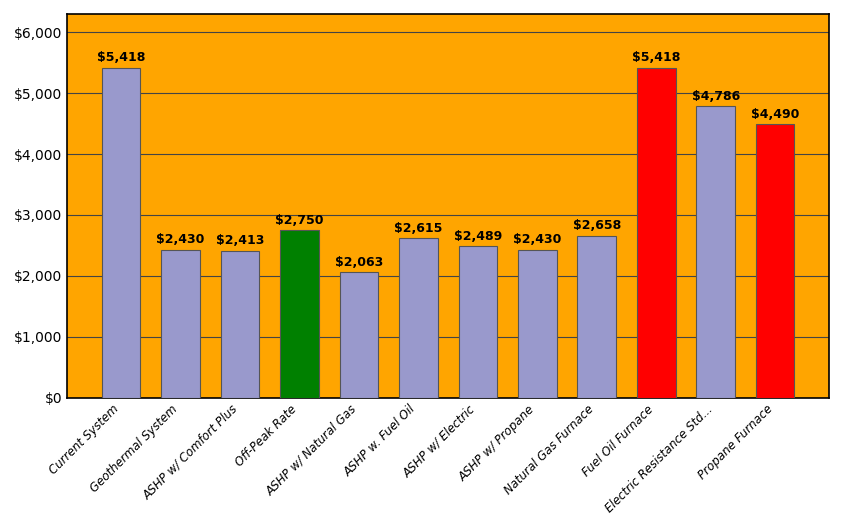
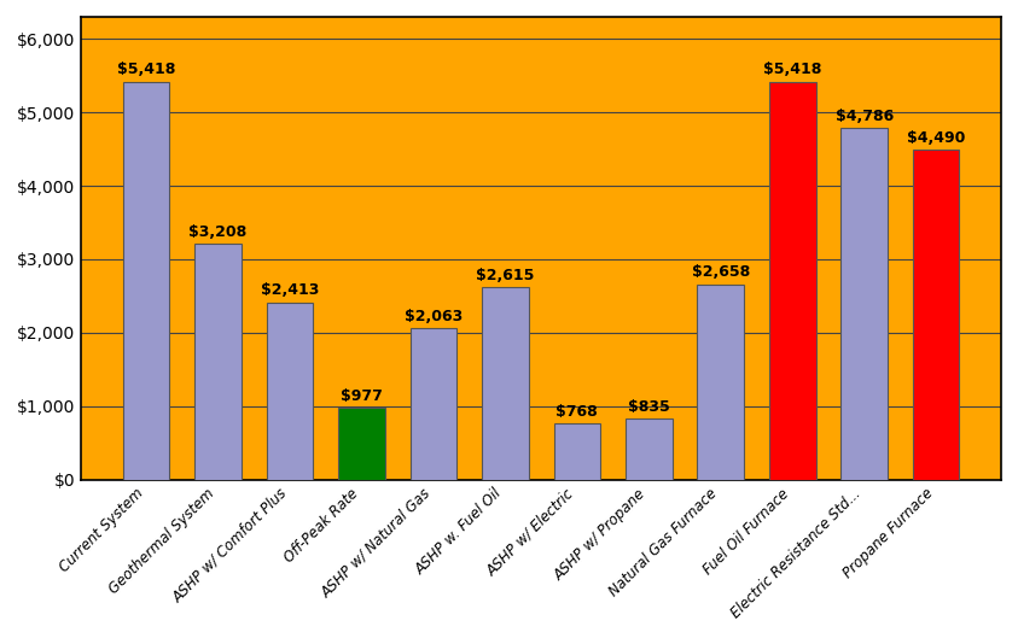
Geothermal System: $2,430 -> $3,208
Off-Peak Rate: $2,750 -> $977
ASHP w/ Electric: $2,489 -> $768
ASHP w/ Propane: $2,430 -> $835
